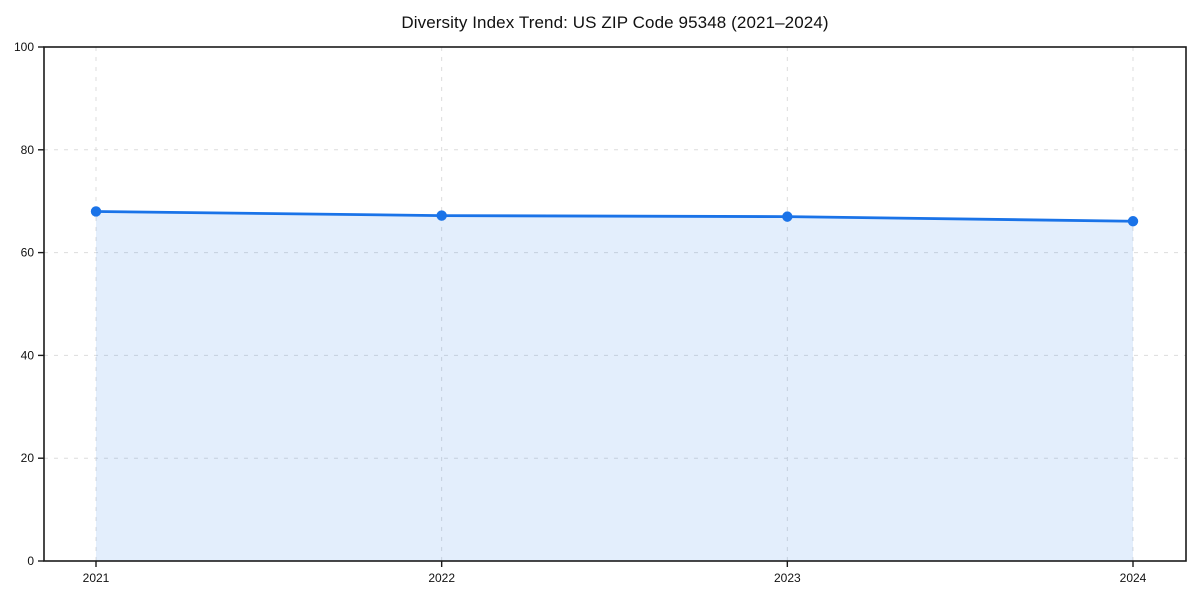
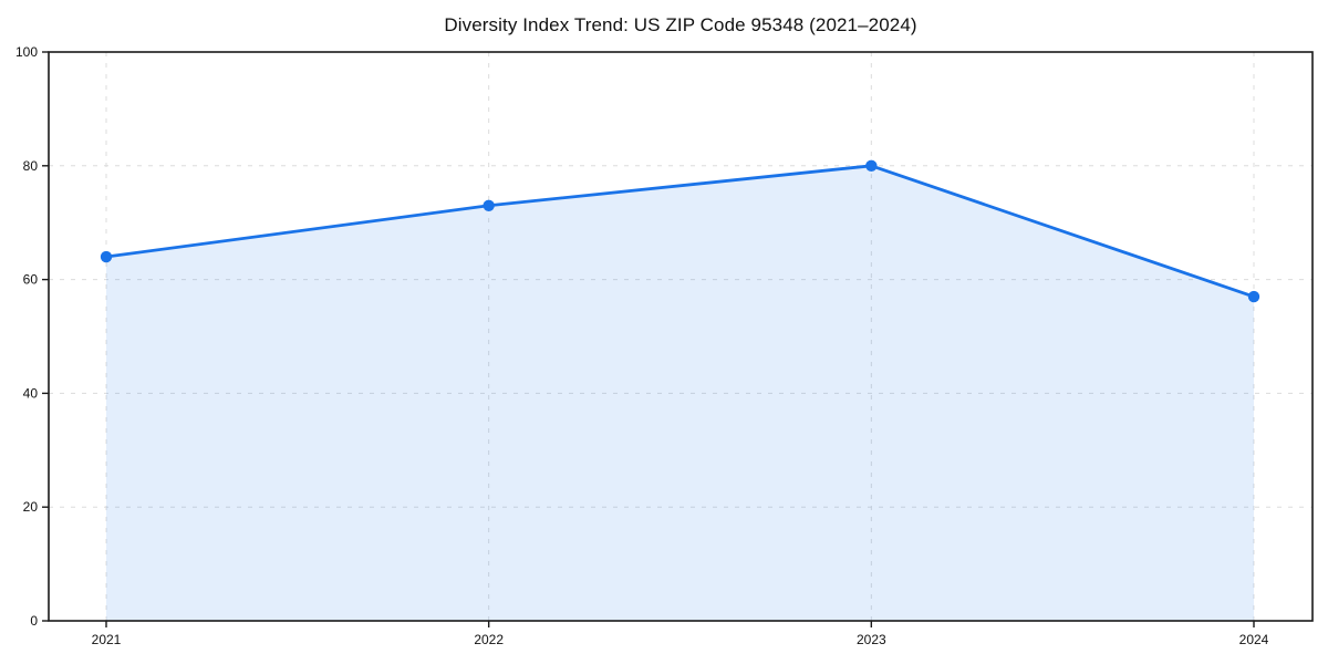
2021: 68 -> 64
2022: 67 -> 73
2023: 67 -> 80
2024: 66 -> 57
